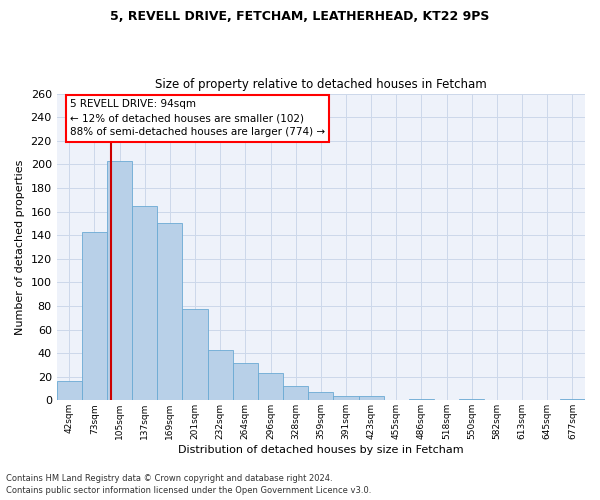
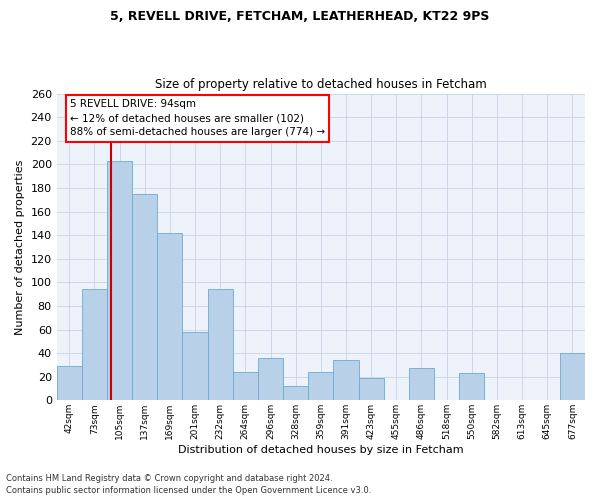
42sqm: 16 -> 29
73sqm: 143 -> 94
137sqm: 165 -> 175
169sqm: 150 -> 142
201sqm: 77 -> 58
232sqm: 43 -> 94
264sqm: 32 -> 24
296sqm: 23 -> 36
359sqm: 7 -> 24
391sqm: 4 -> 34
423sqm: 4 -> 19
486sqm: 1 -> 27
550sqm: 1 -> 23
677sqm: 1 -> 40
